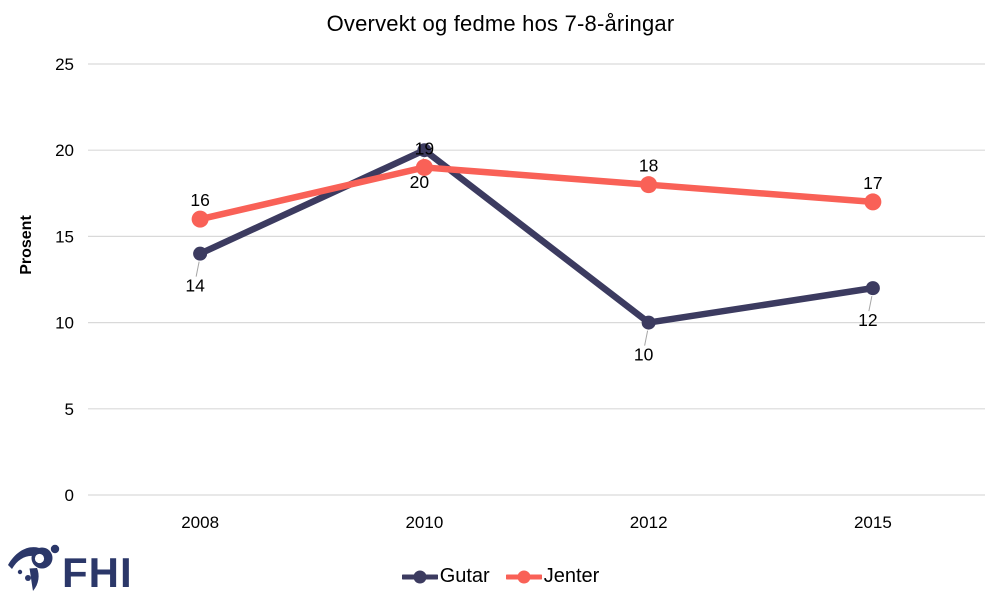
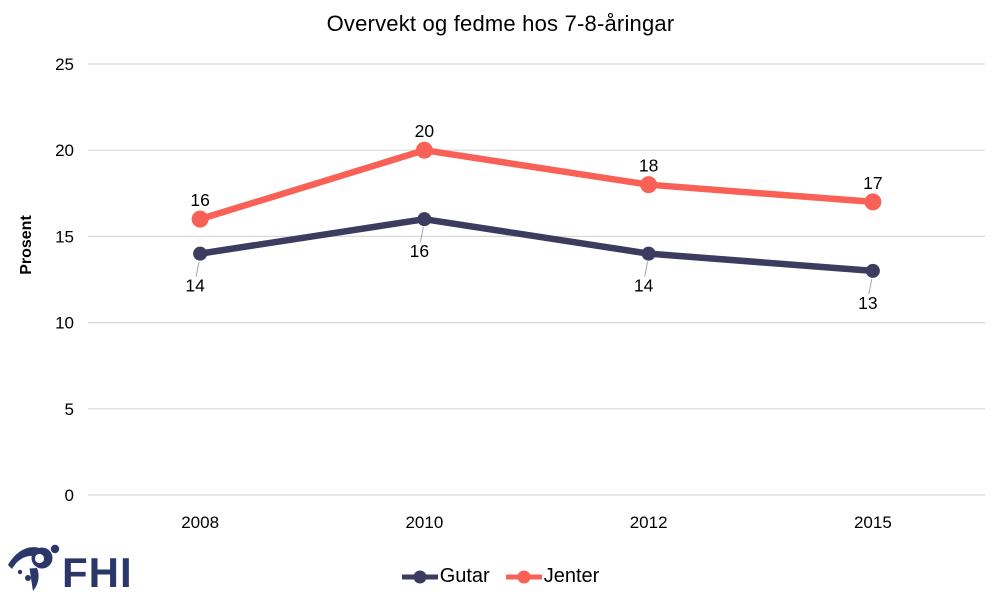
Gutar/2010: 20 -> 16
Jenter/2010: 19 -> 20
Gutar/2012: 10 -> 14
Gutar/2015: 12 -> 13
